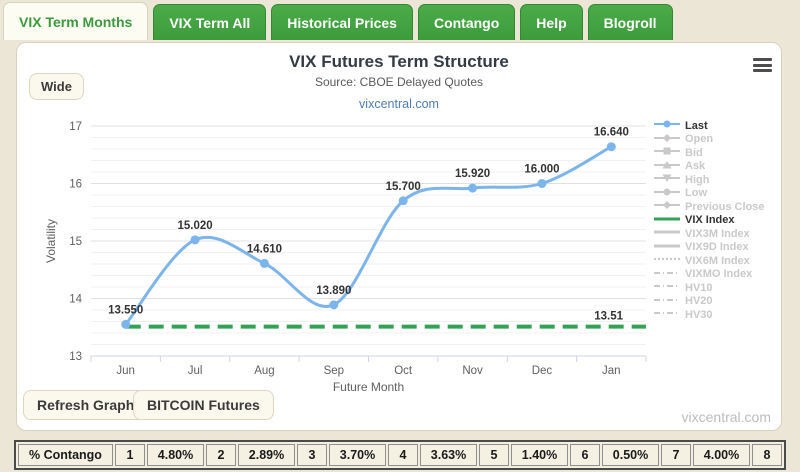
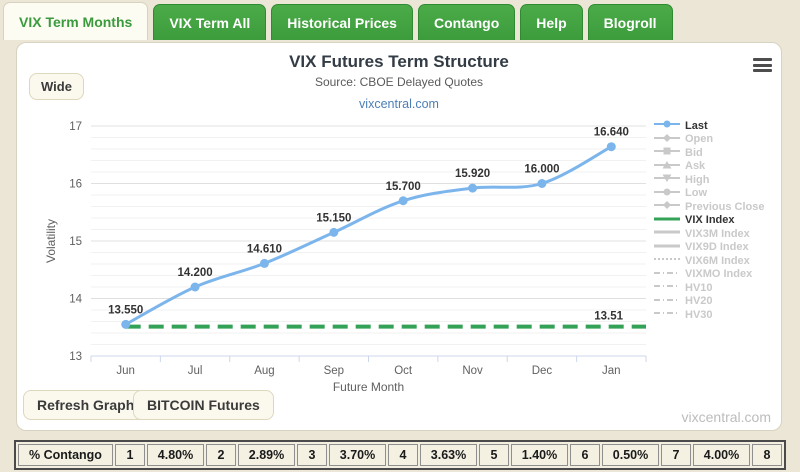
Jul: 15.020 -> 14.200
Sep: 13.890 -> 15.150
